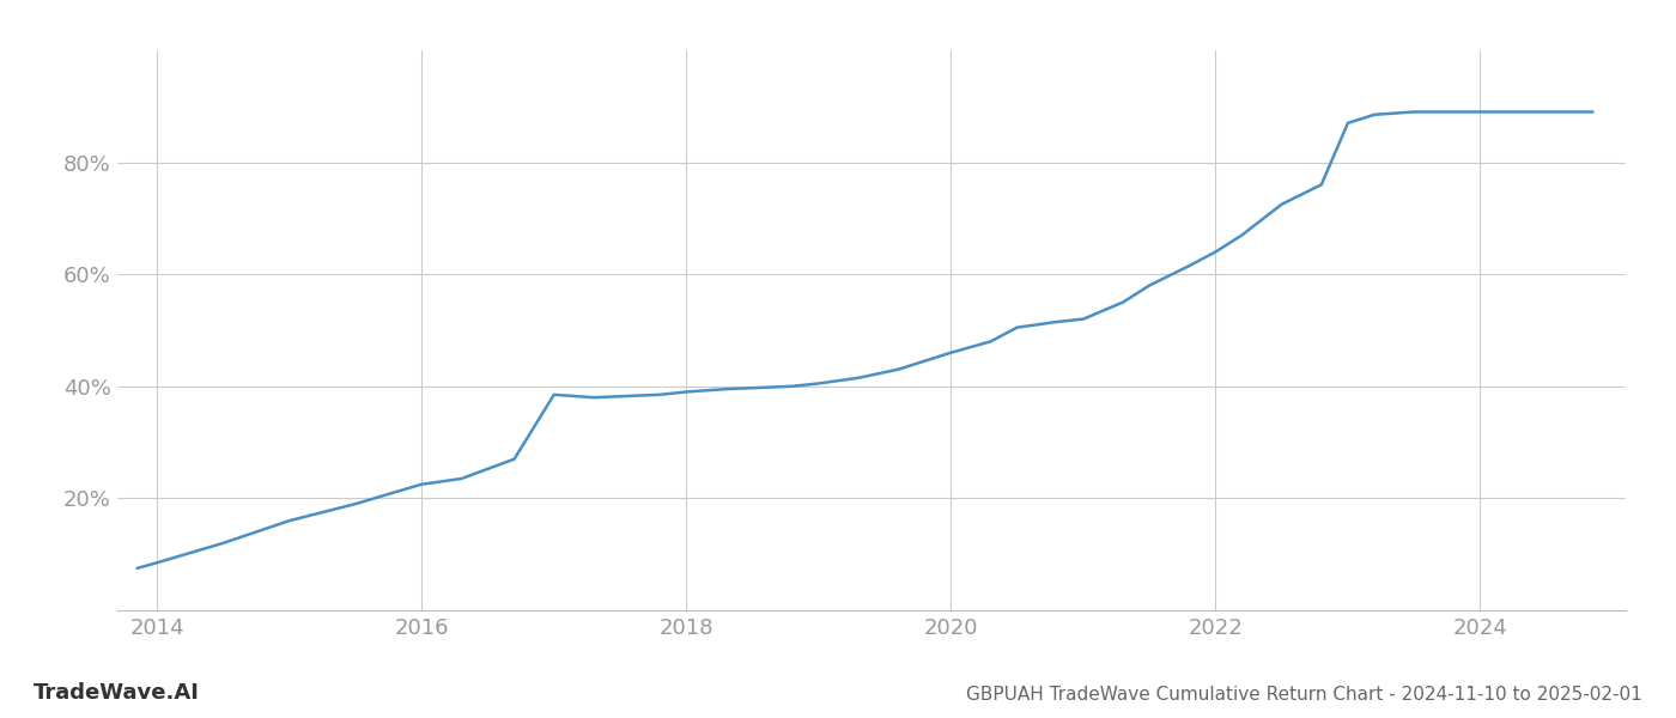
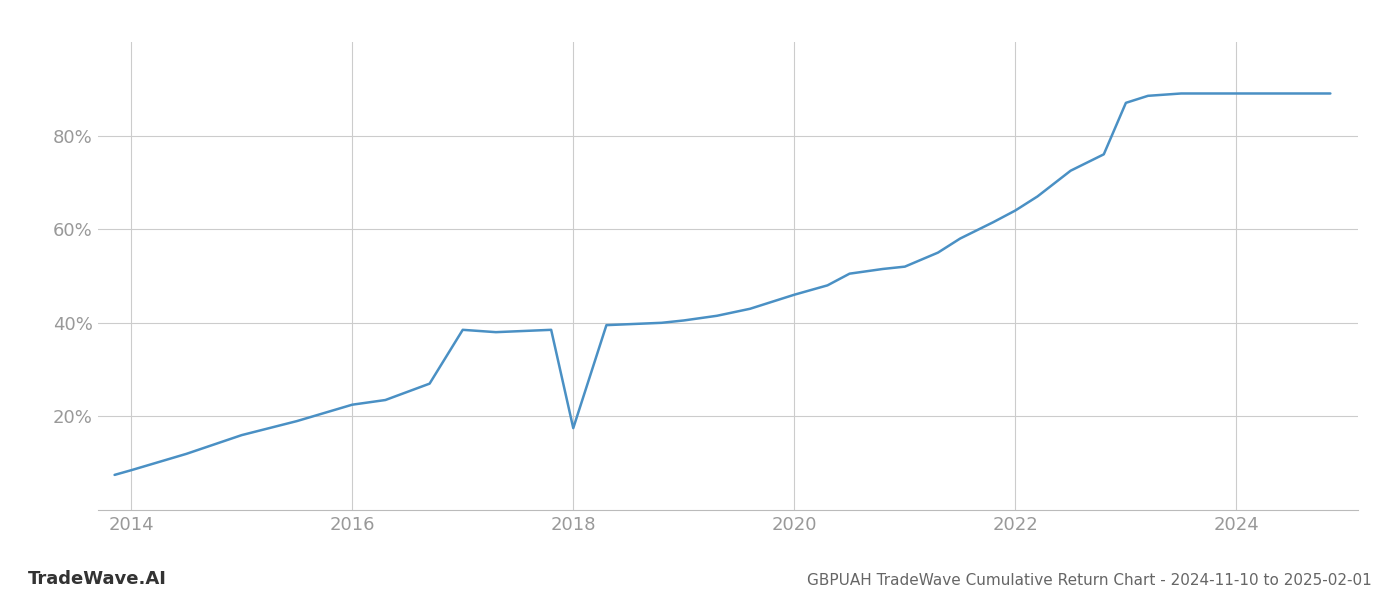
2018: 39.0% -> 17.5%
